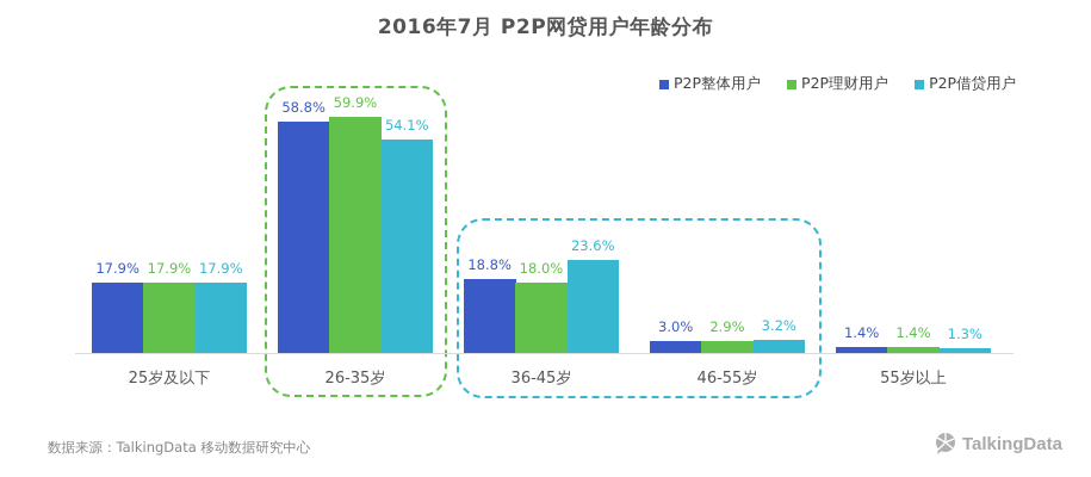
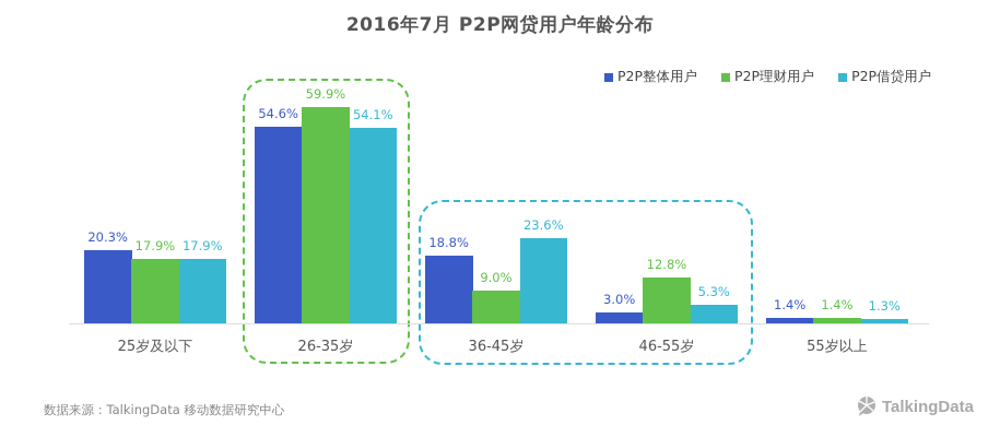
P2P整体用户/25岁及以下: 17.9% -> 20.3%
P2P整体用户/26-35岁: 58.8% -> 54.6%
P2P理财用户/36-45岁: 18.0% -> 9.0%
P2P理财用户/46-55岁: 2.9% -> 12.8%
P2P借贷用户/46-55岁: 3.2% -> 5.3%
